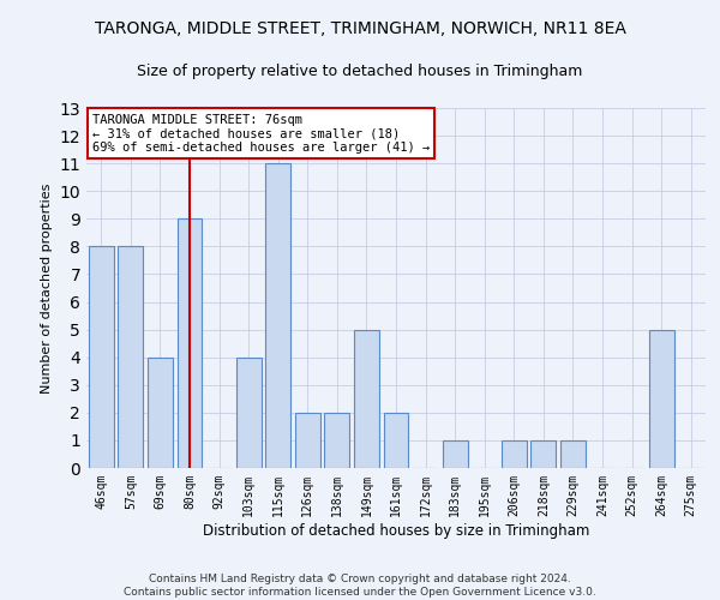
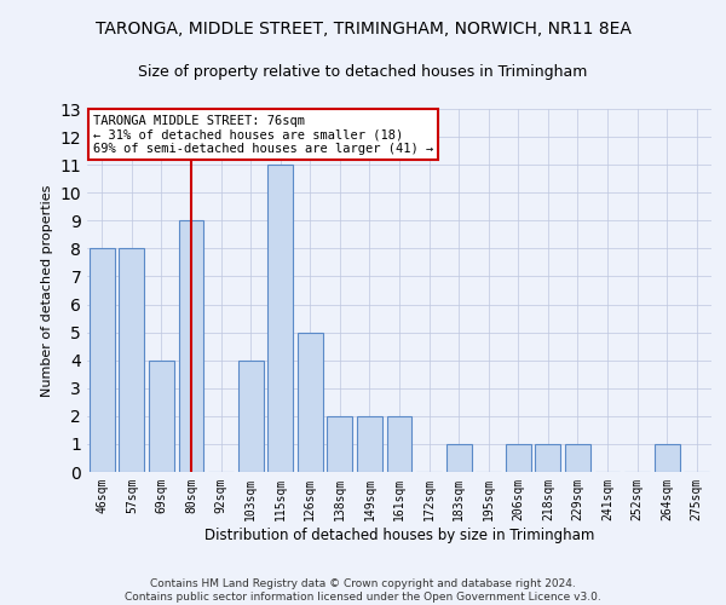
126sqm: 2 -> 5
149sqm: 5 -> 2
264sqm: 5 -> 1
